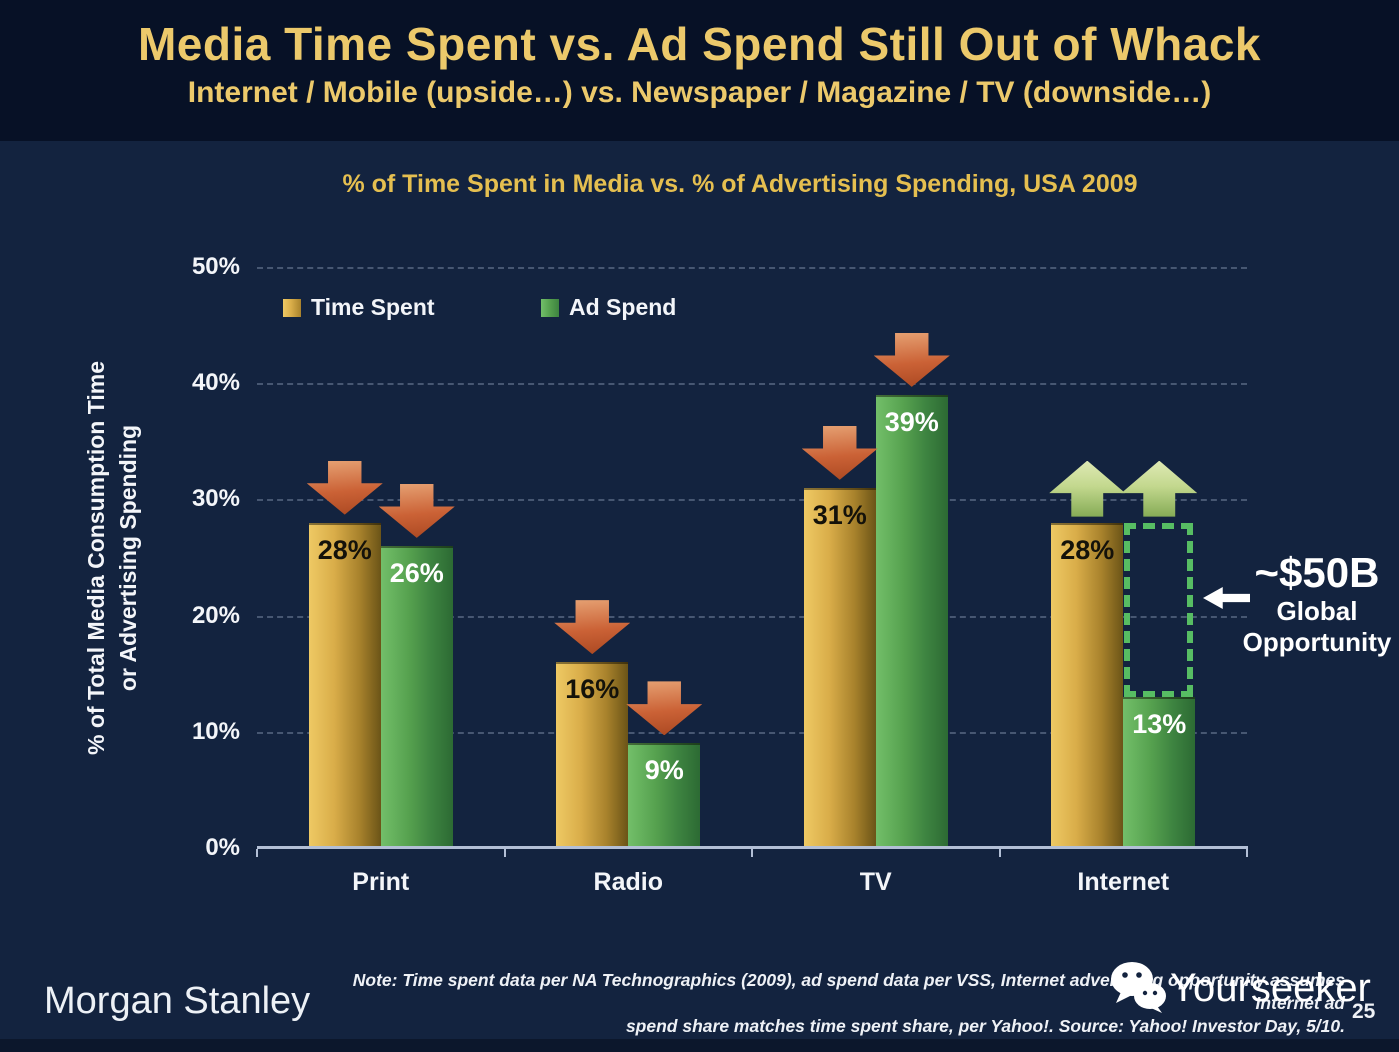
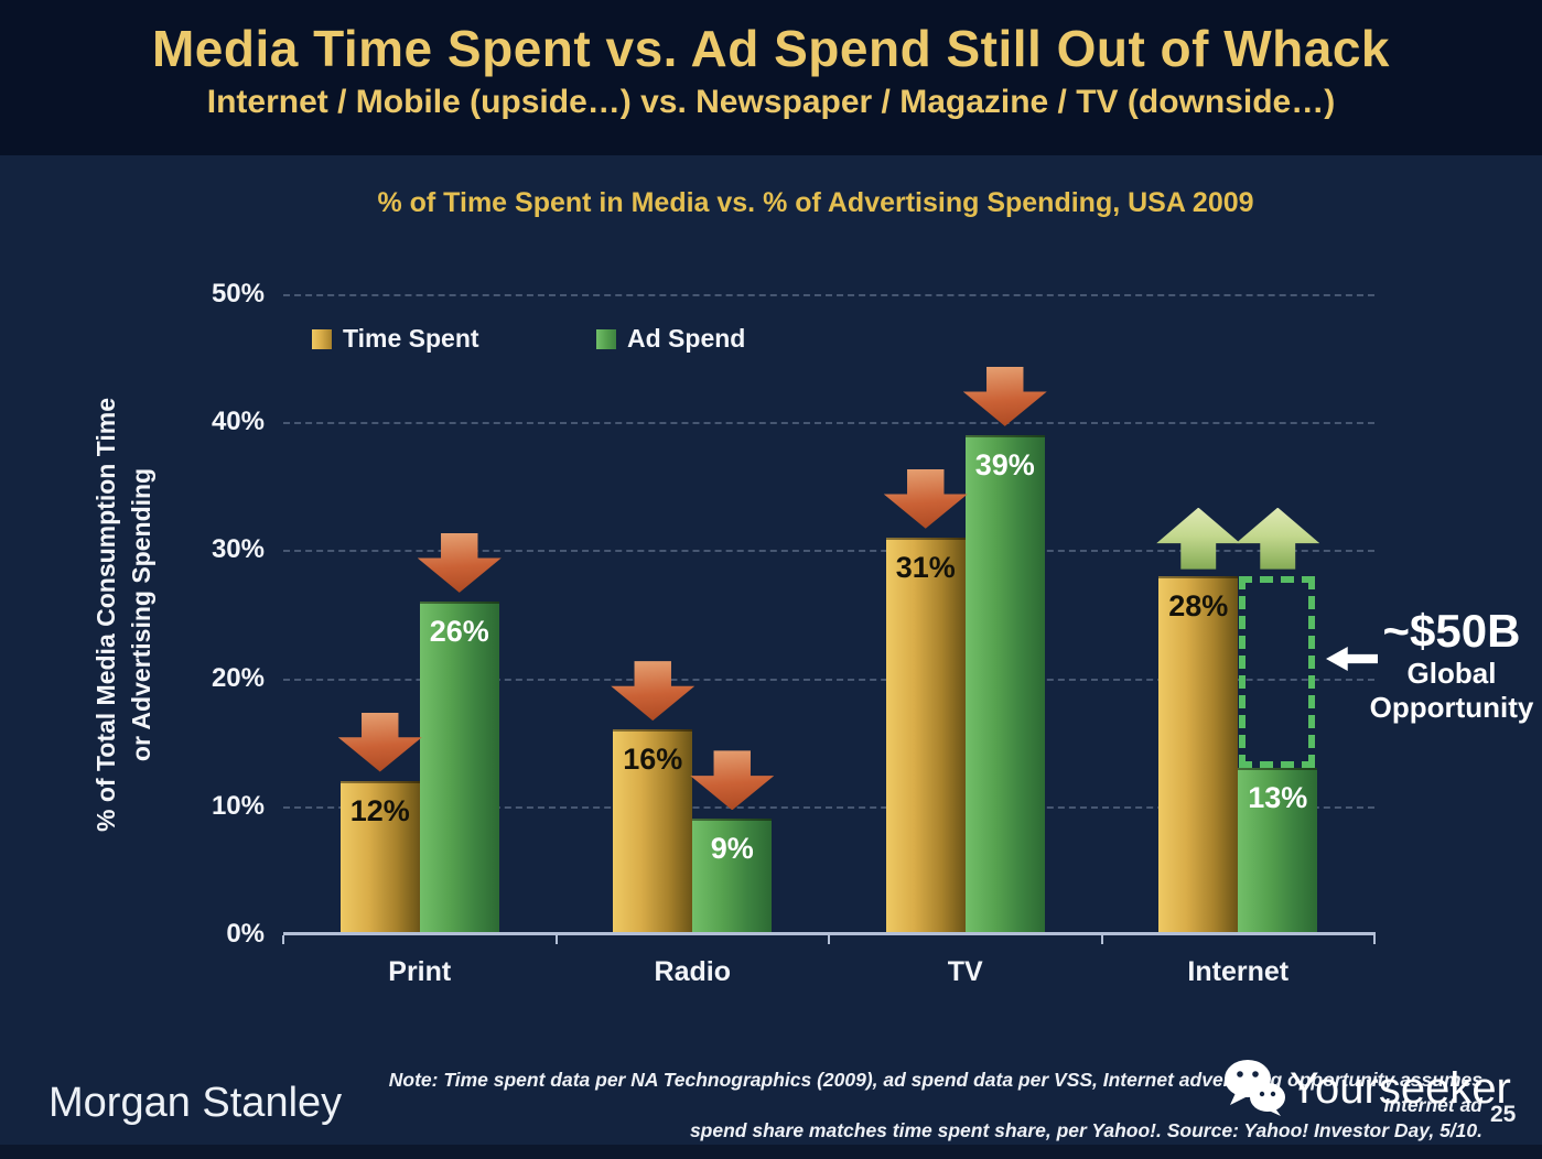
Time Spent/Print: 28% -> 12%
